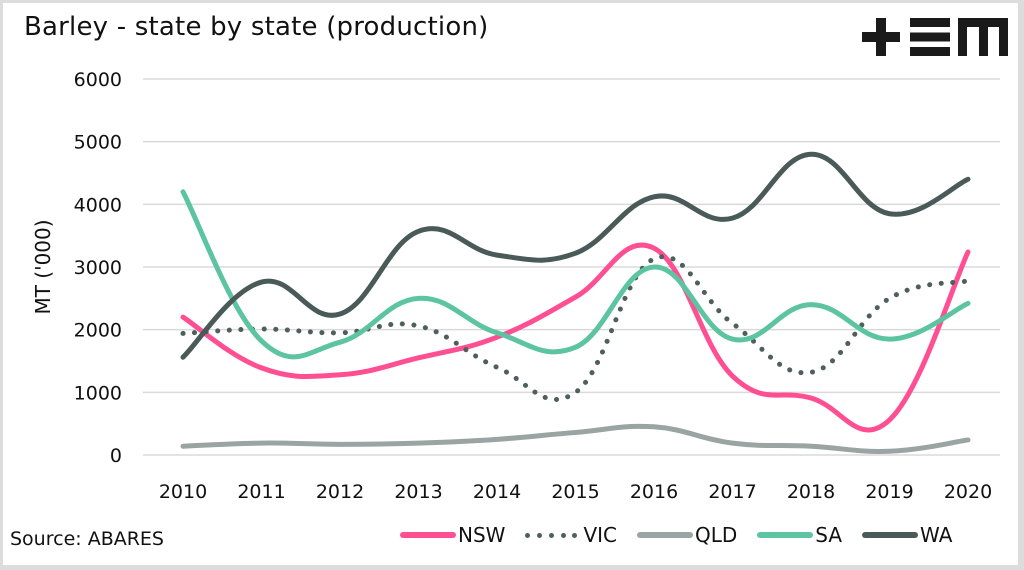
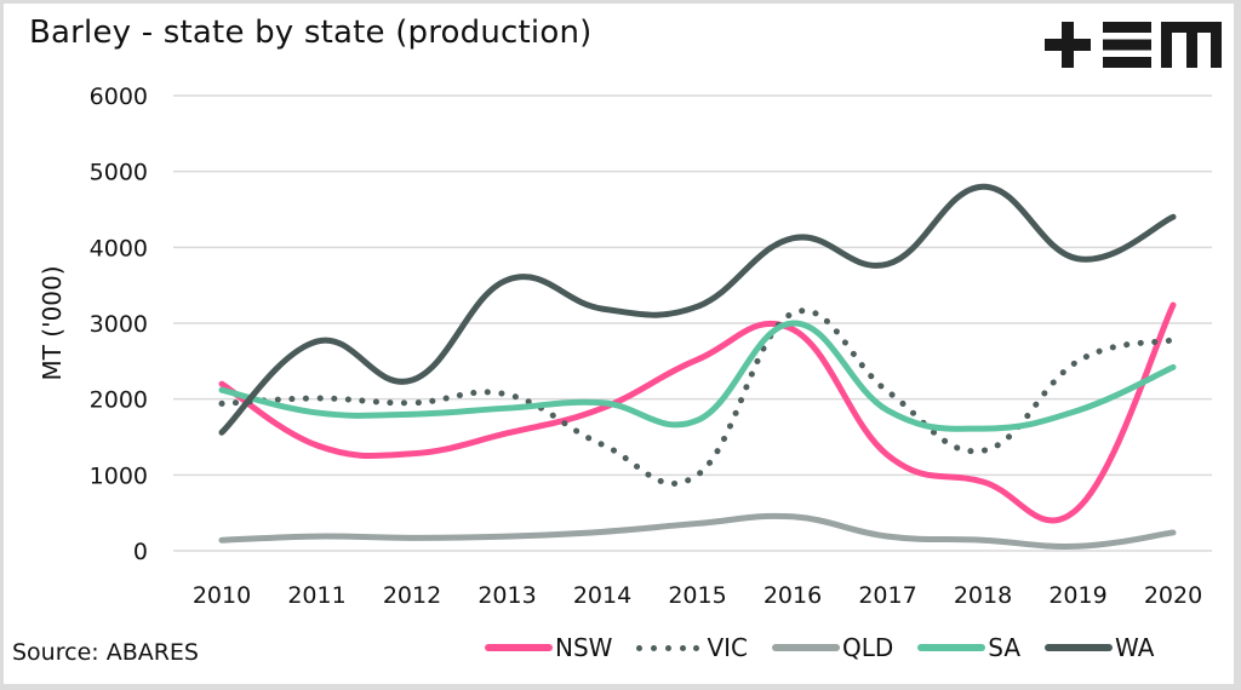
SA/2010: 4200 -> 2100
SA/2013: 2500 -> 1900
NSW/2016: 3300 -> 2900
SA/2018: 2400 -> 1600
